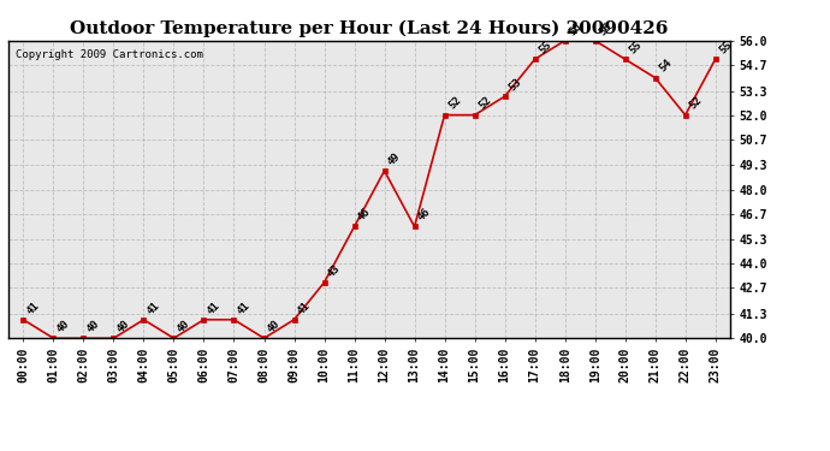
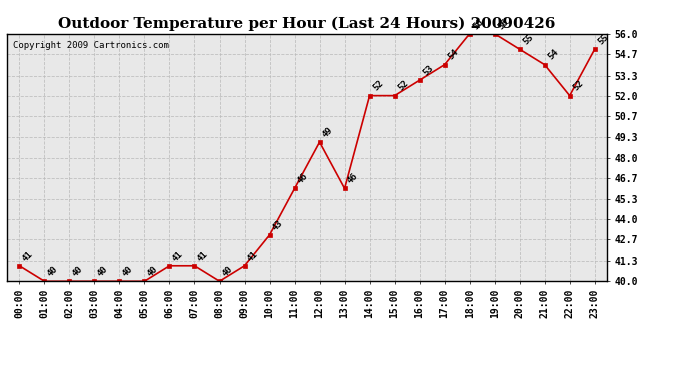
04:00: 41 -> 40
17:00: 55 -> 54
